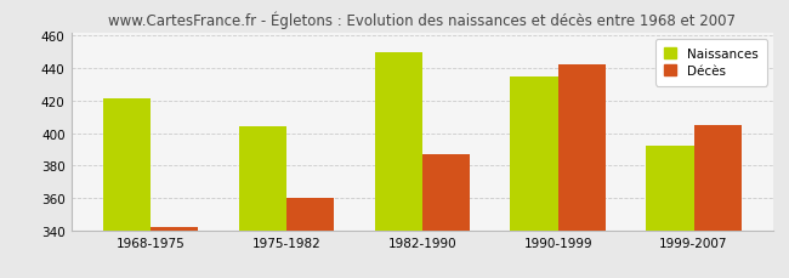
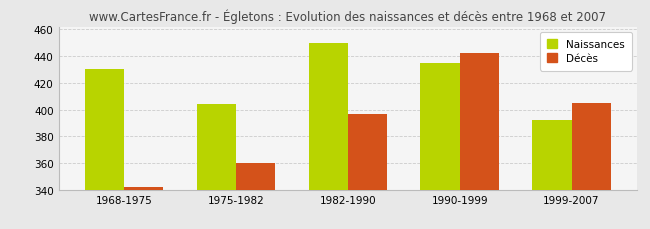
Naissances/1968-1975: 421 -> 430
Décès/1982-1990: 387 -> 397
